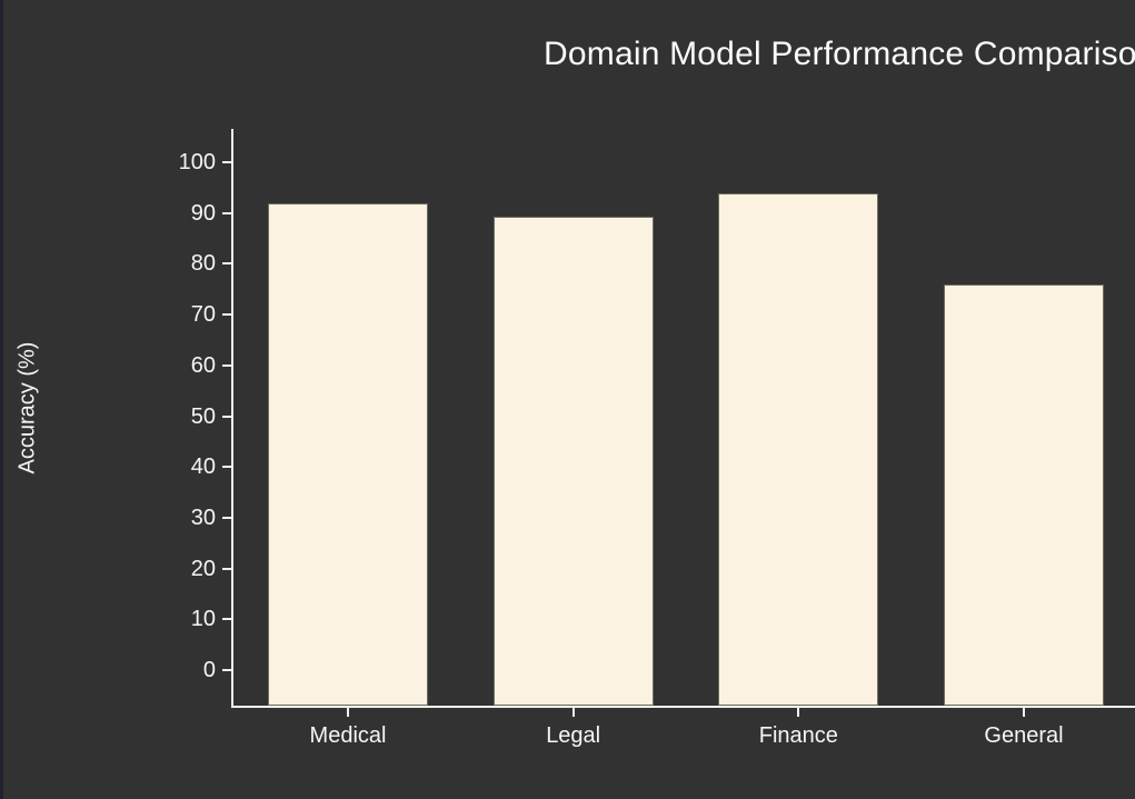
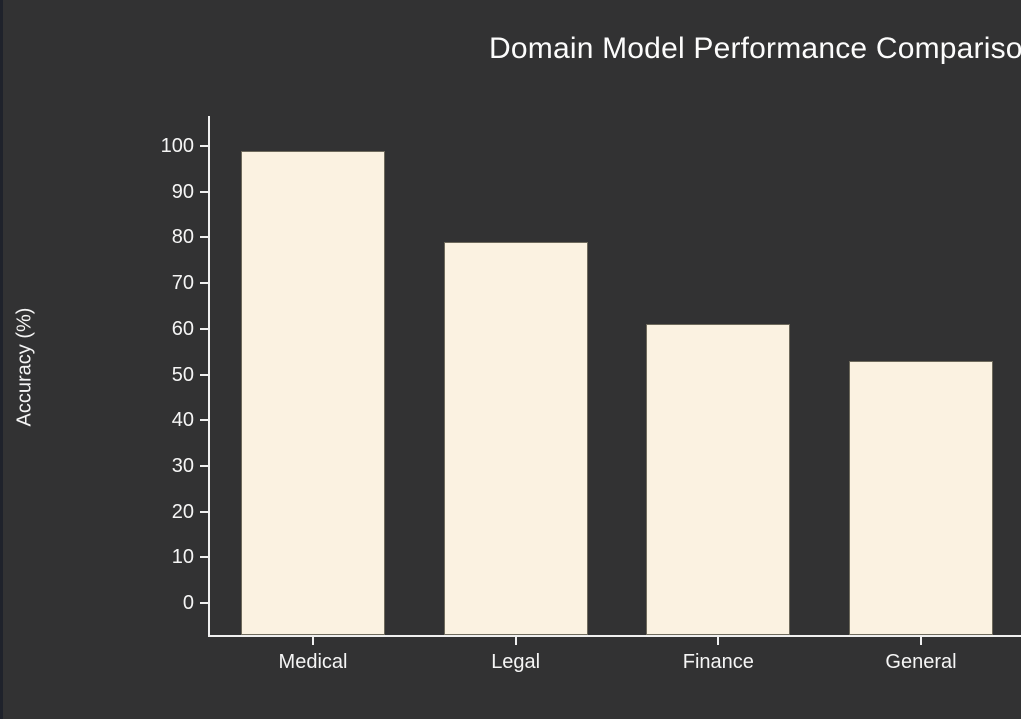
Medical: 92 -> 99
Legal: 89 -> 79
Finance: 94 -> 61
General: 76 -> 53
